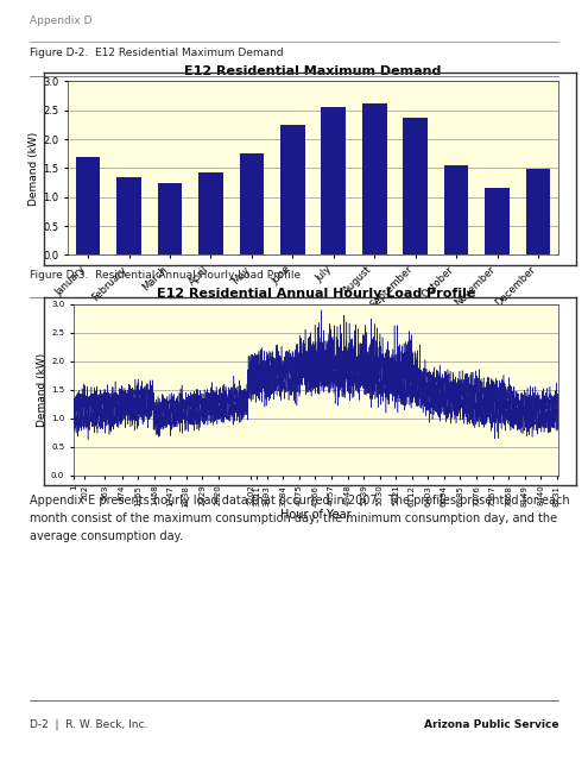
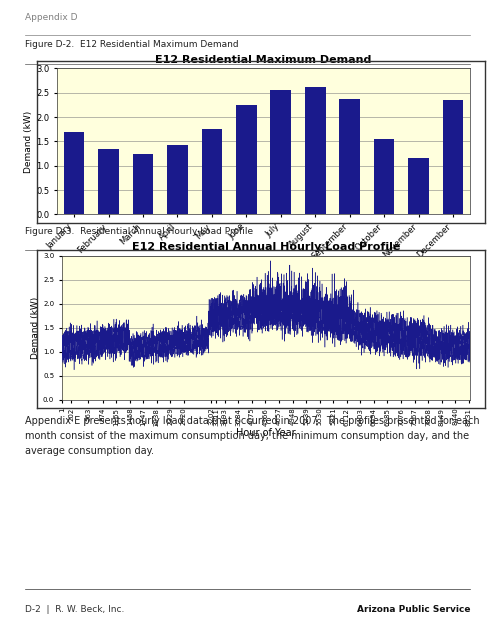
E12 Residential Maximum Demand/December: 1.48 -> 2.35
